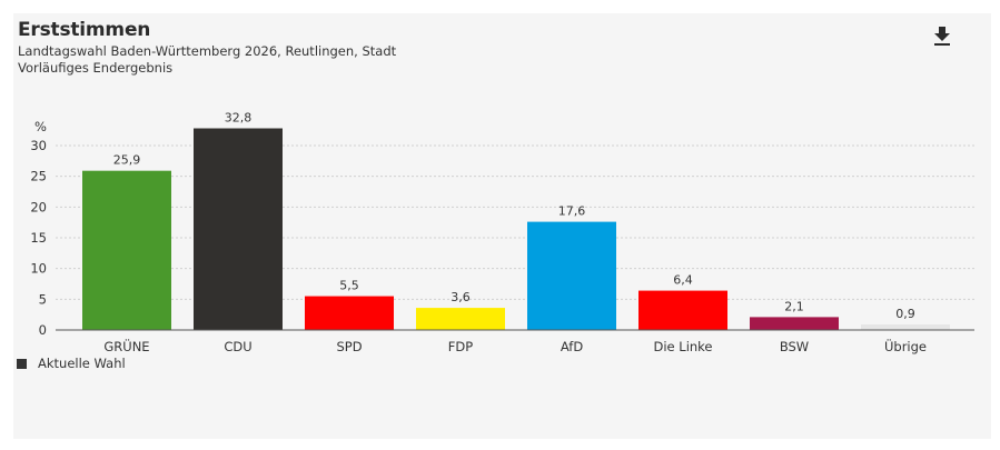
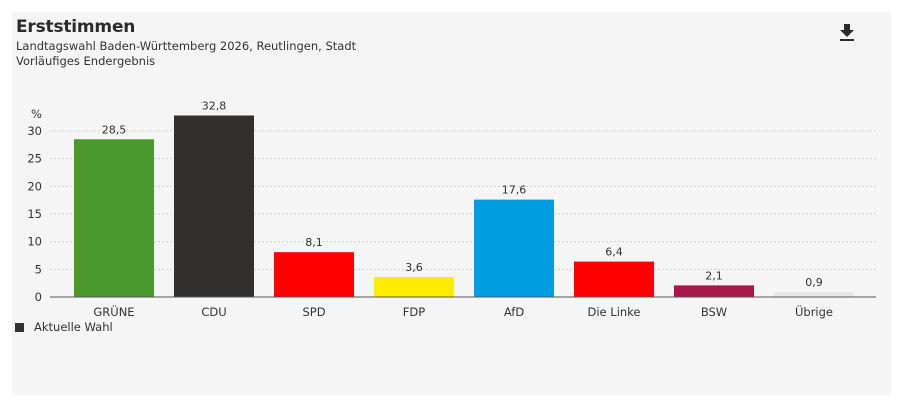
GRÜNE: 25,9 -> 28,5
SPD: 5,5 -> 8,1
